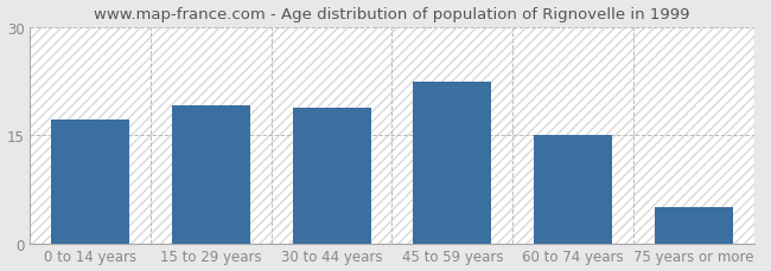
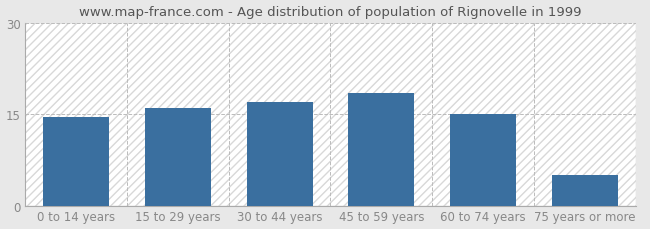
0 to 14 years: 17.2 -> 14.5
15 to 29 years: 19.2 -> 16.0
30 to 44 years: 18.8 -> 17.0
45 to 59 years: 22.4 -> 18.5
